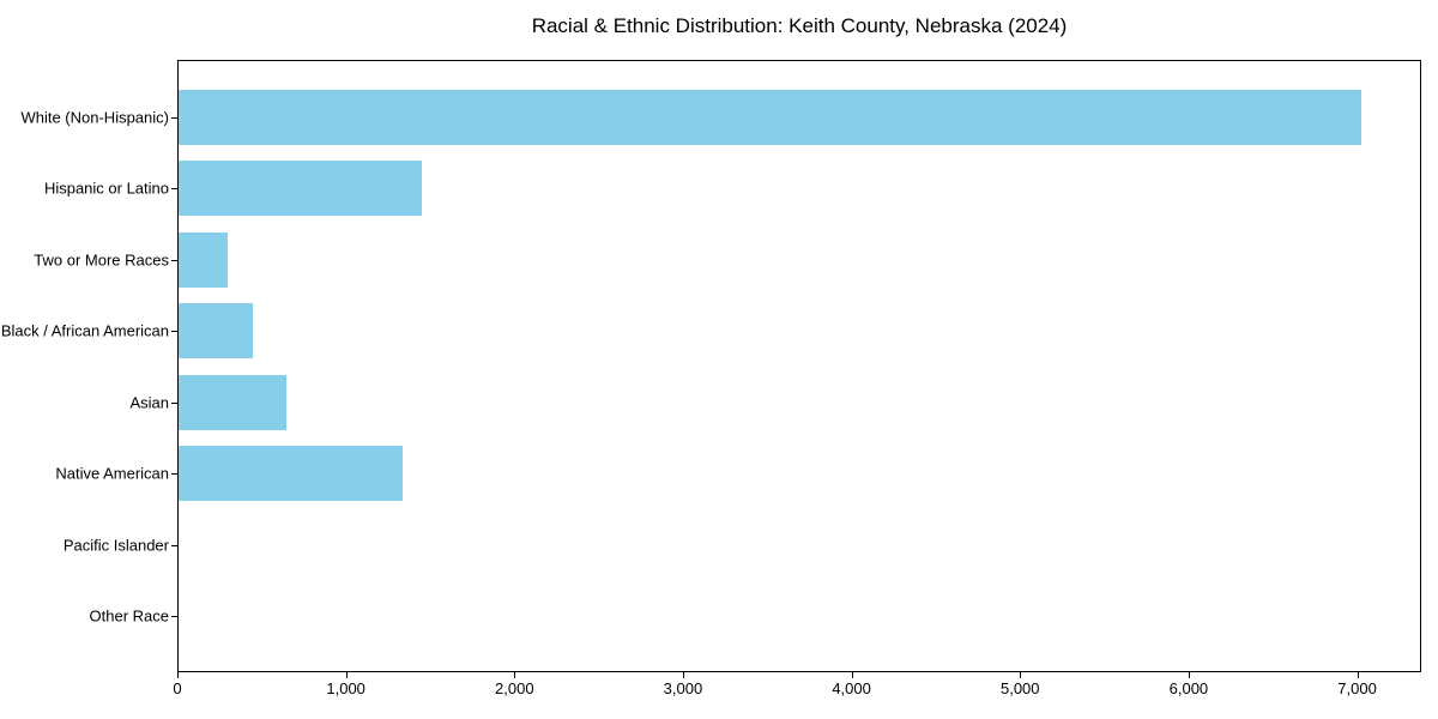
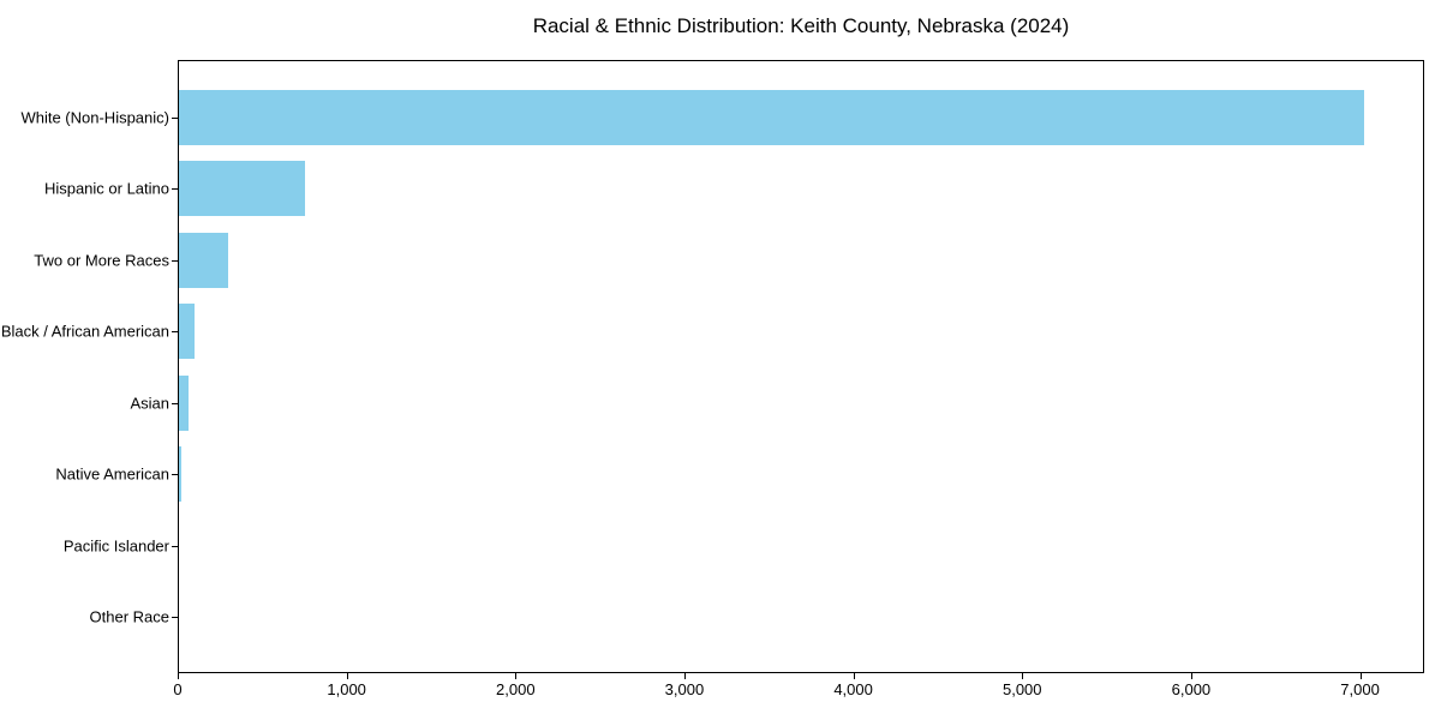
Hispanic or Latino: 1440 -> 750
Black / African American: 440 -> 100
Asian: 640 -> 60
Native American: 1330 -> 10
